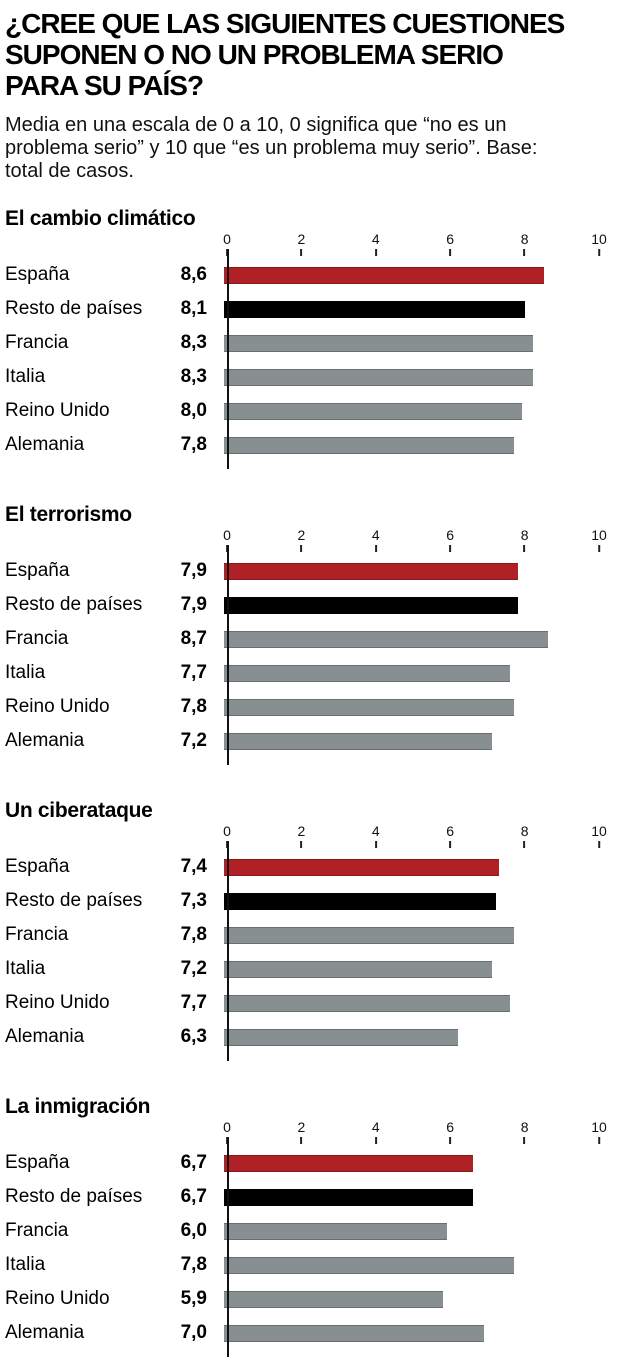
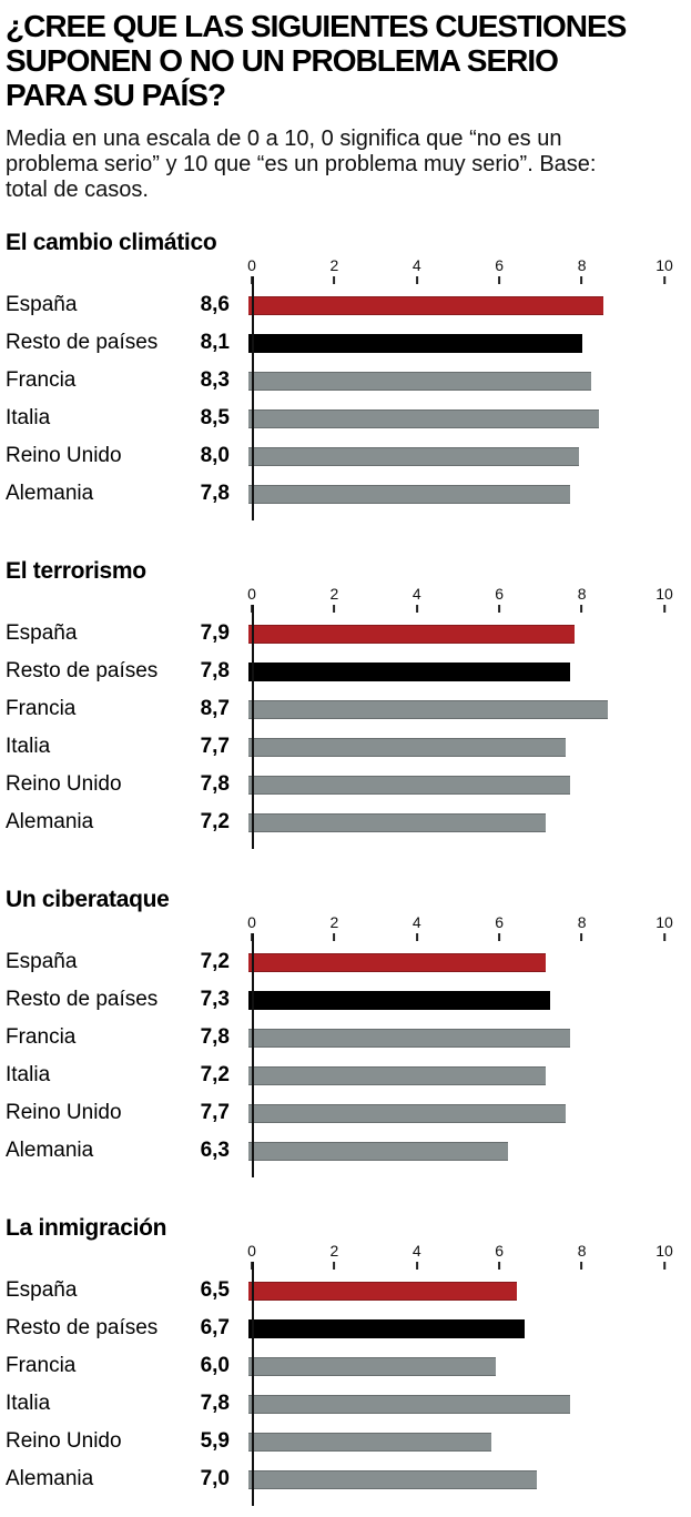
El cambio climático/Italia: 8,3 -> 8,5
El terrorismo/Resto de países: 7,9 -> 7,8
Un ciberataque/España: 7,4 -> 7,2
La inmigración/España: 6,7 -> 6,5
